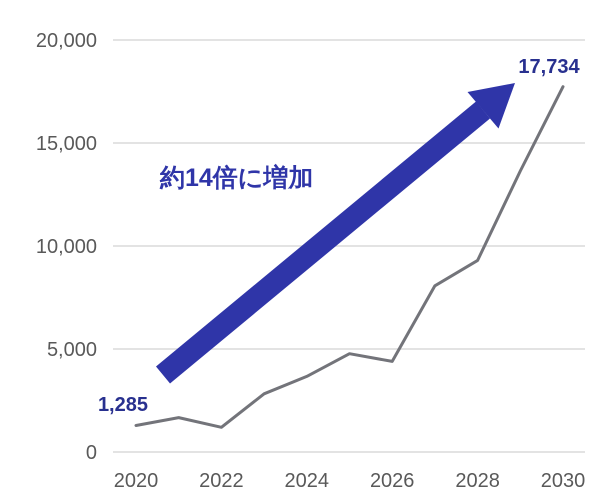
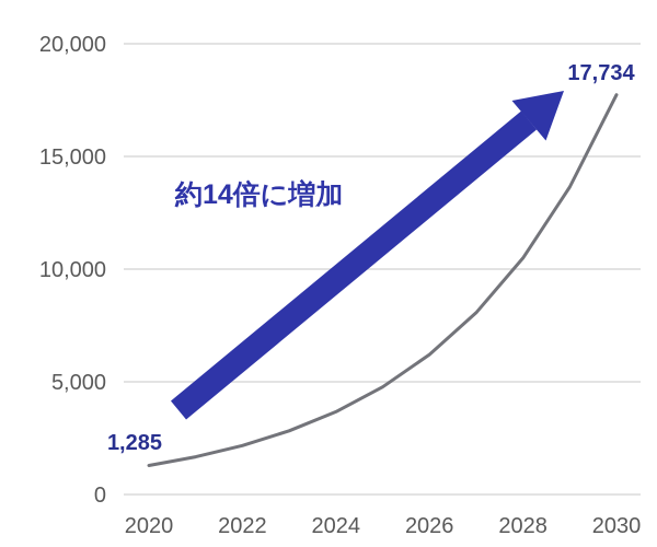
2022: 1200 -> 2200
2026: 4400 -> 6200
2028: 9300 -> 10500
